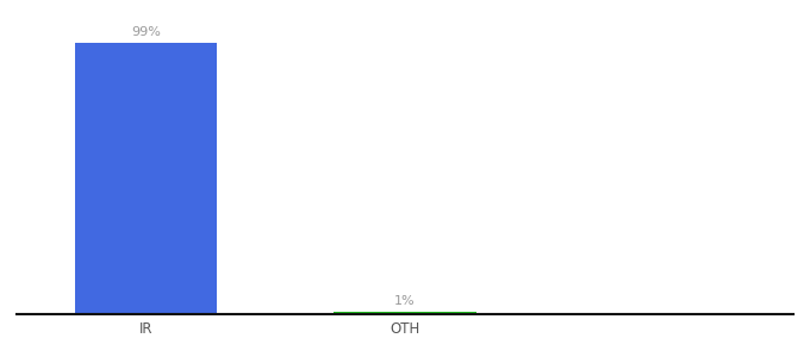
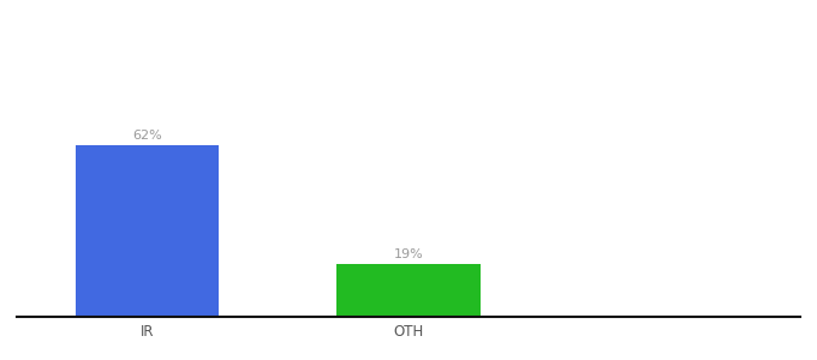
IR: 99% -> 62%
OTH: 1% -> 19%
